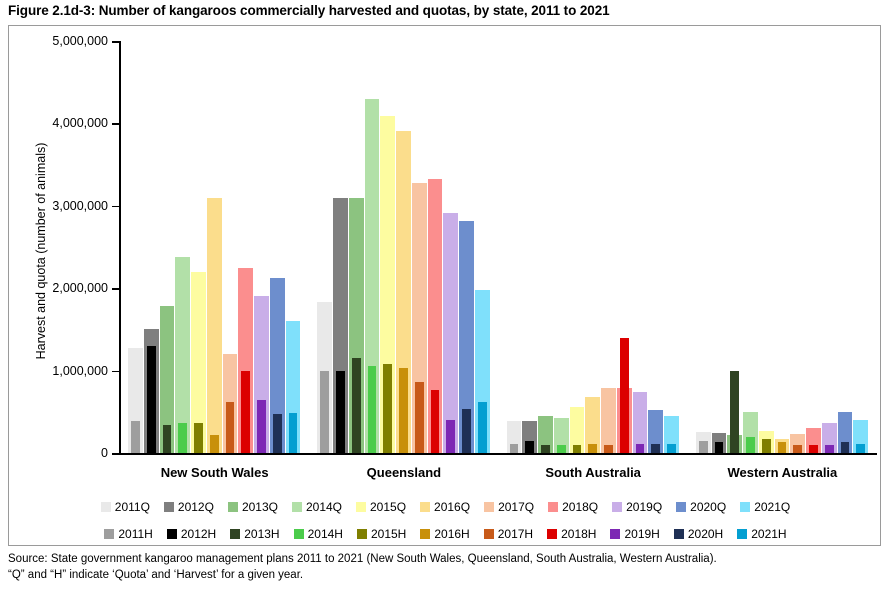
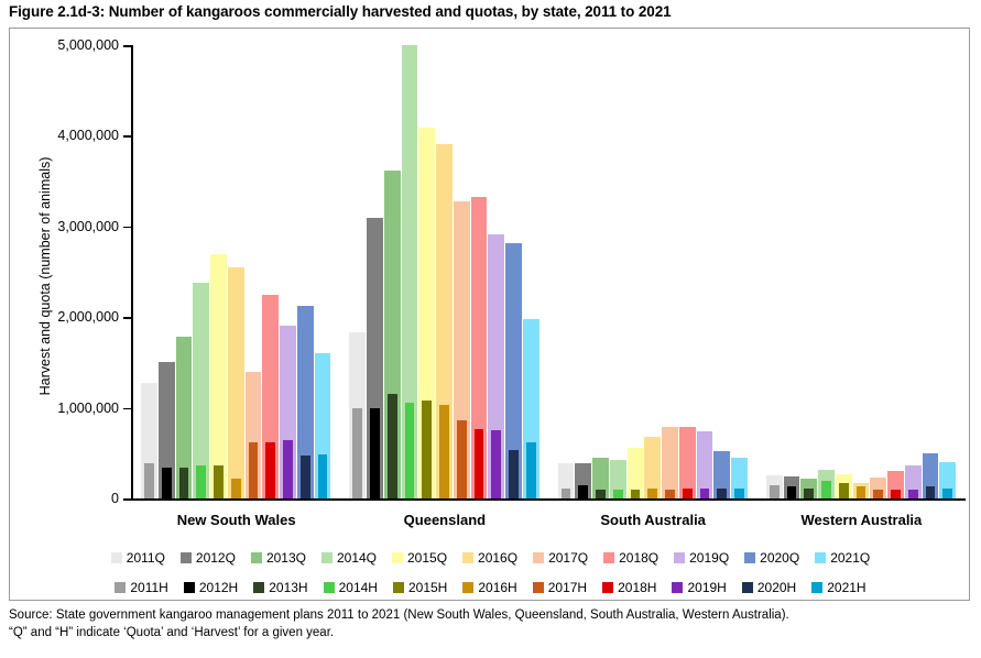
2012H/New South Wales: 1300000 -> 300000
2015Q/New South Wales: 2200000 -> 2700000
2016Q/New South Wales: 3100000 -> 2600000
2017Q/New South Wales: 1200000 -> 1400000
2018H/New South Wales: 1000000 -> 600000
2013Q/Queensland: 3100000 -> 3600000
2014Q/Queensland: 4300000 -> 5000000
2019H/Queensland: 400000 -> 800000
2018H/South Australia: 1400000 -> 100000
2013H/Western Australia: 1000000 -> 100000
2014Q/Western Australia: 500000 -> 300000
